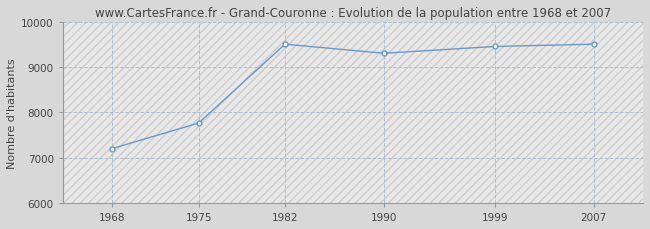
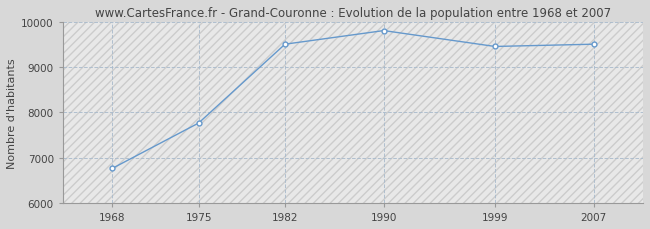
1968: 7200 -> 6760
1990: 9300 -> 9800
